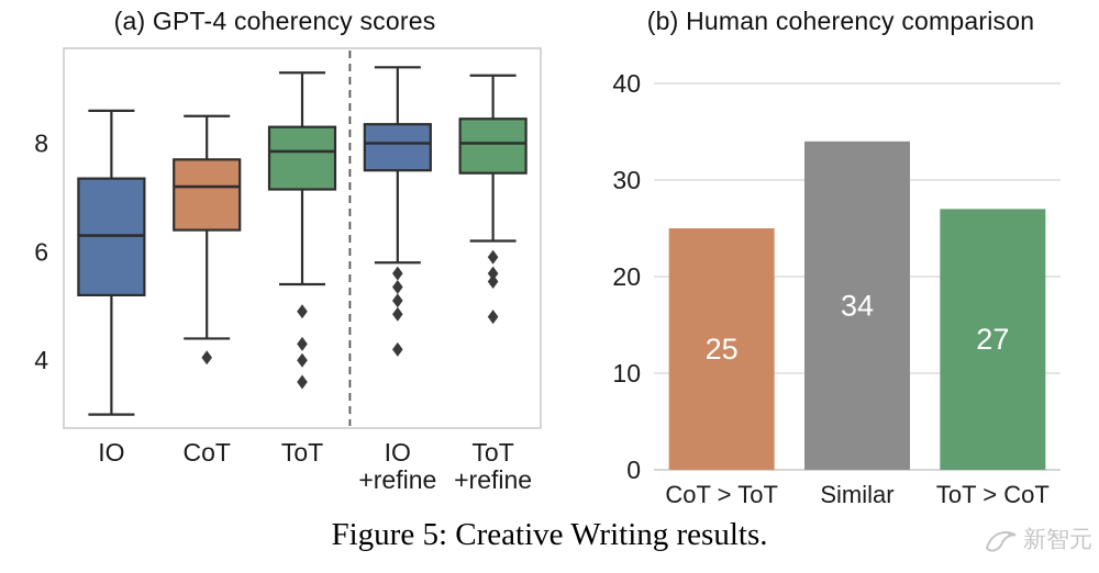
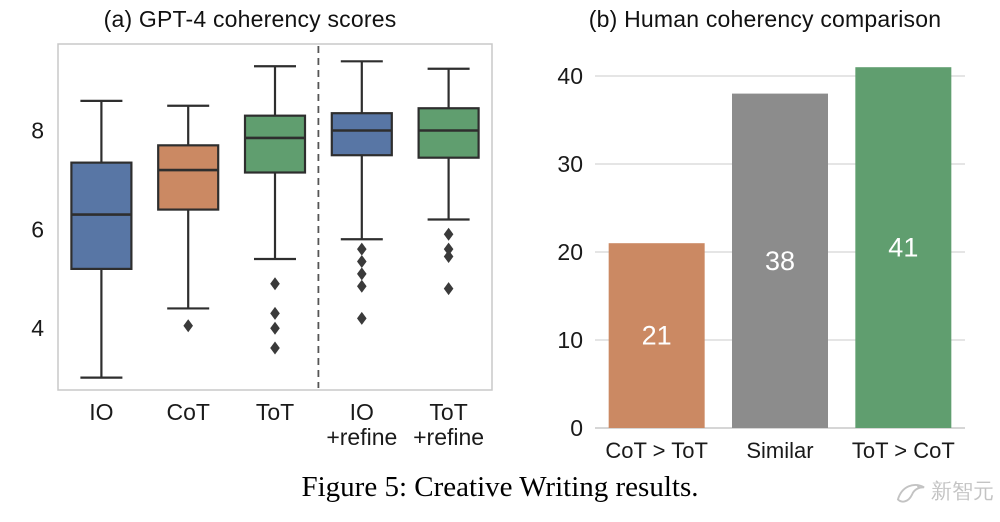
(b) Human coherency comparison/CoT > ToT: 25 -> 21
(b) Human coherency comparison/Similar: 34 -> 38
(b) Human coherency comparison/ToT > CoT: 27 -> 41
